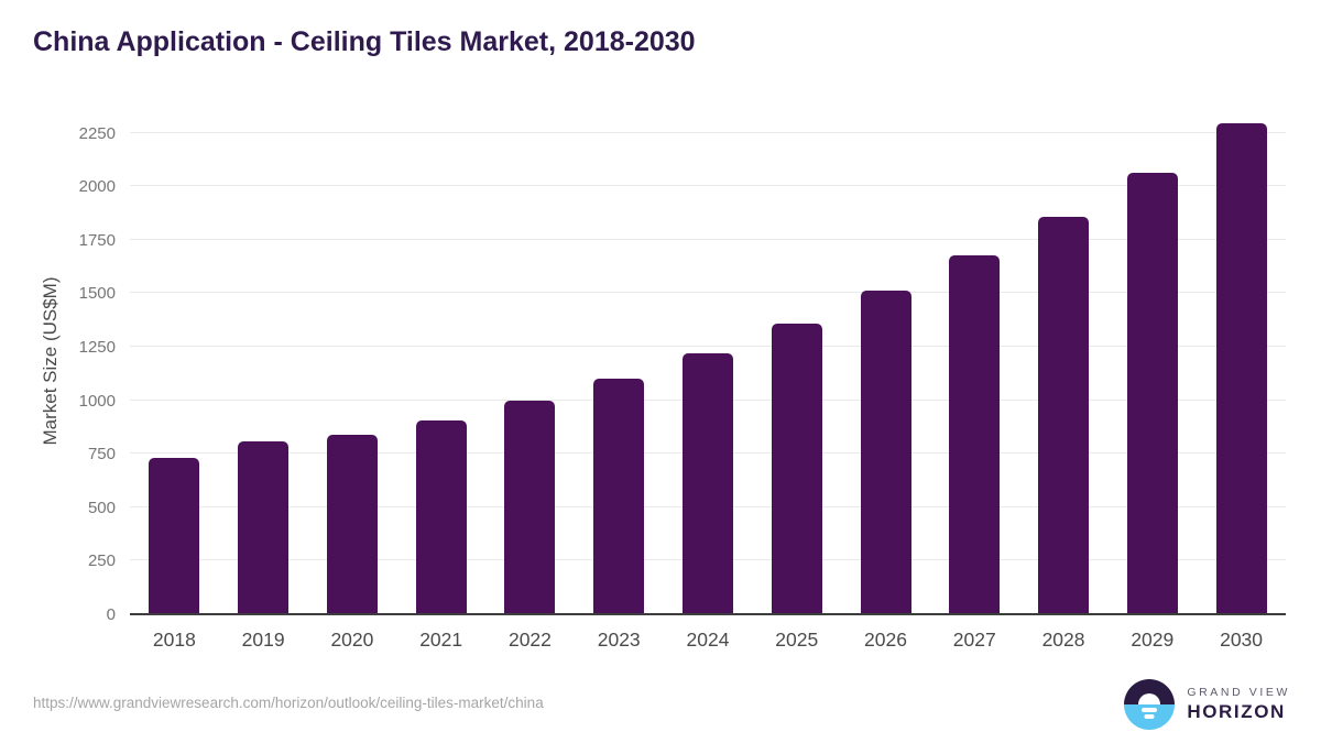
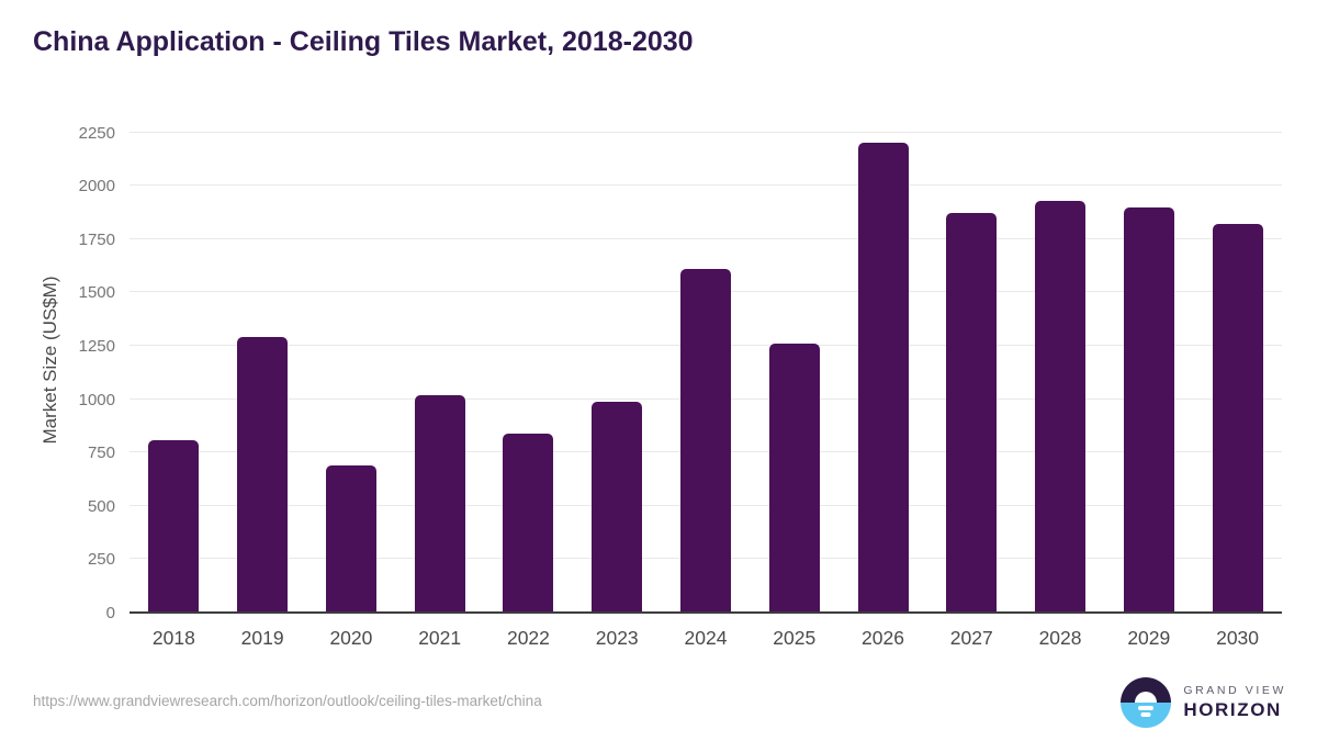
2018: 730 -> 810
2019: 810 -> 1290
2020: 840 -> 690
2021: 900 -> 1020
2022: 1000 -> 840
2023: 1100 -> 990
2024: 1220 -> 1610
2025: 1360 -> 1260
2026: 1510 -> 2200
2027: 1680 -> 1870
2028: 1860 -> 1930
2029: 2060 -> 1900
2030: 2300 -> 1820
